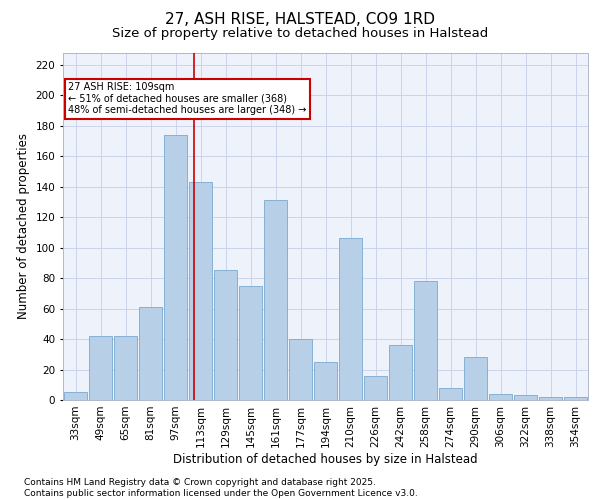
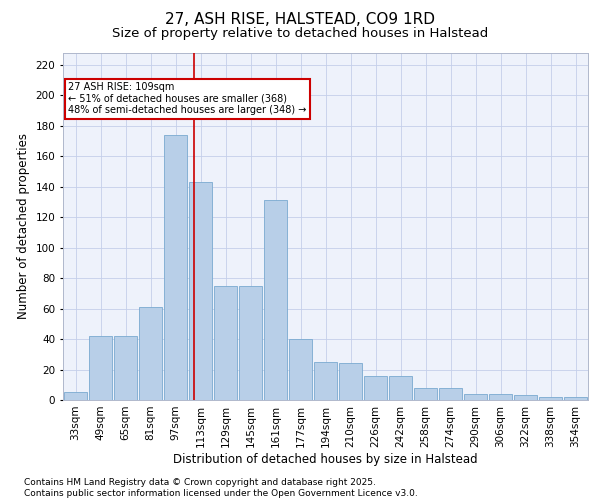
129sqm: 85 -> 75
210sqm: 106 -> 24
242sqm: 36 -> 16
258sqm: 78 -> 8
290sqm: 28 -> 4
